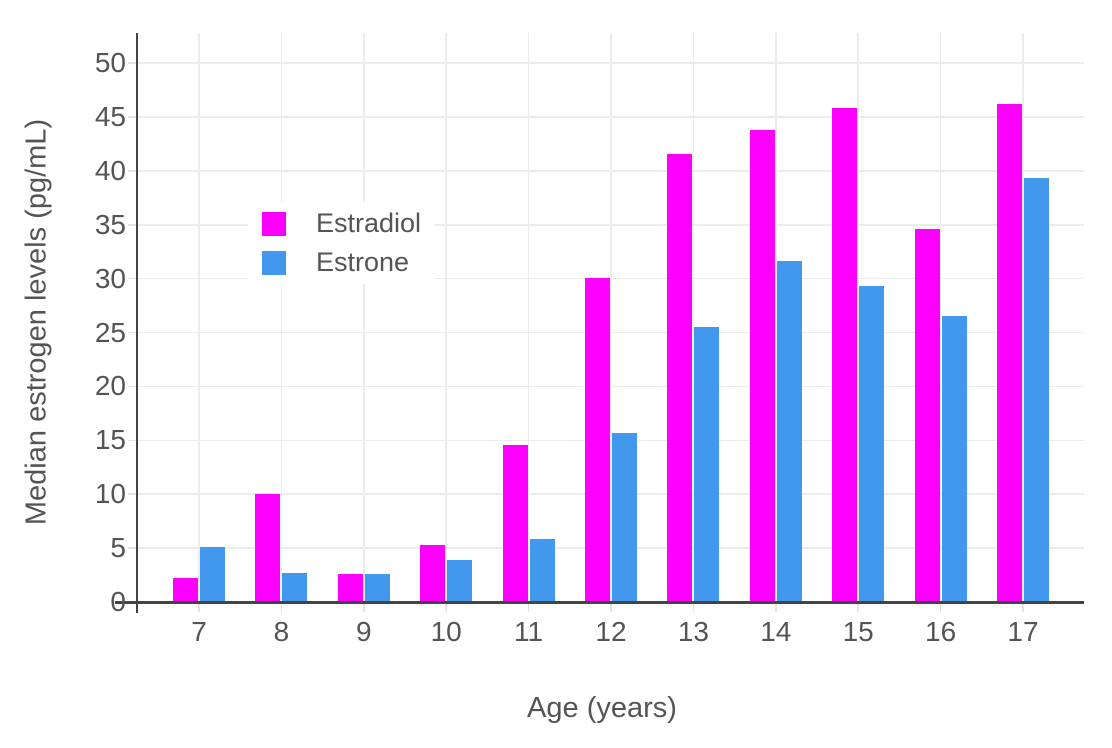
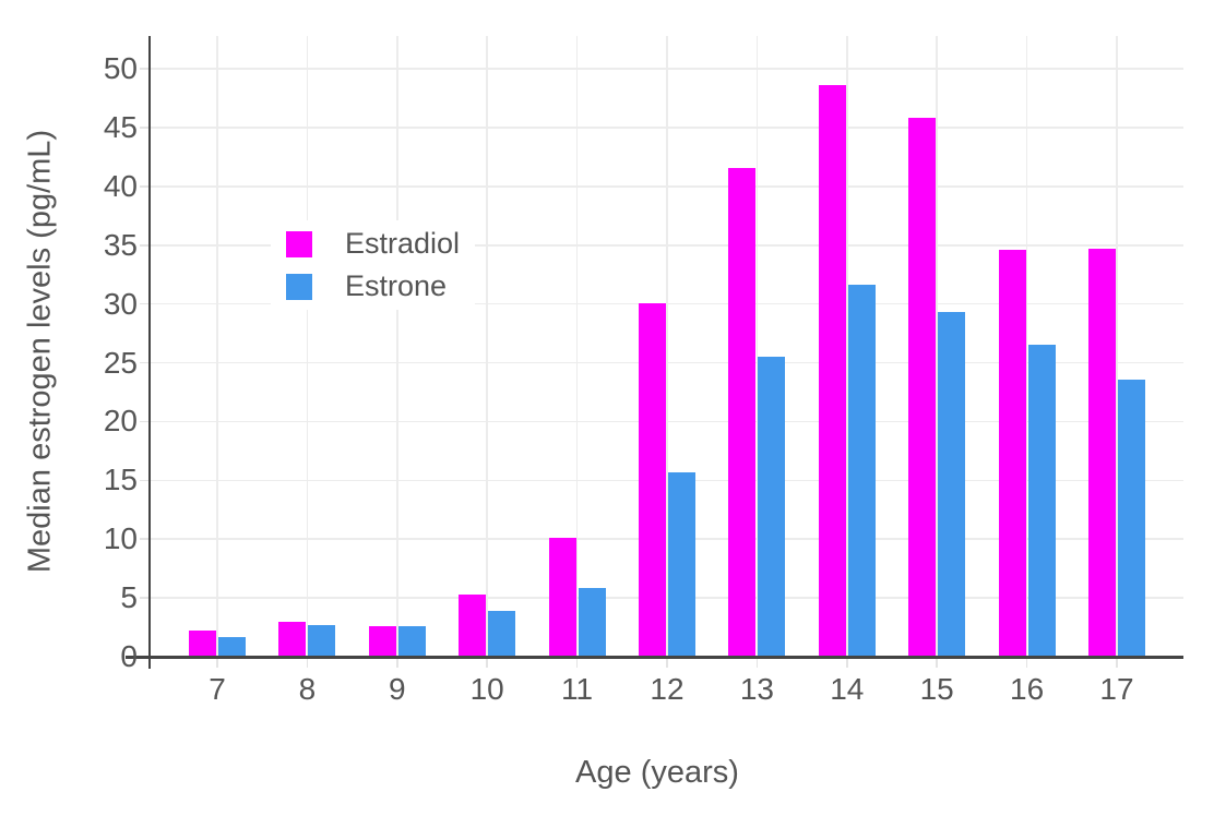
Estrone/7: 5.1 -> 1.7
Estradiol/8: 10.0 -> 3.0
Estradiol/11: 14.6 -> 10.1
Estradiol/14: 43.8 -> 48.6
Estradiol/17: 46.2 -> 34.7
Estrone/17: 39.3 -> 23.6
